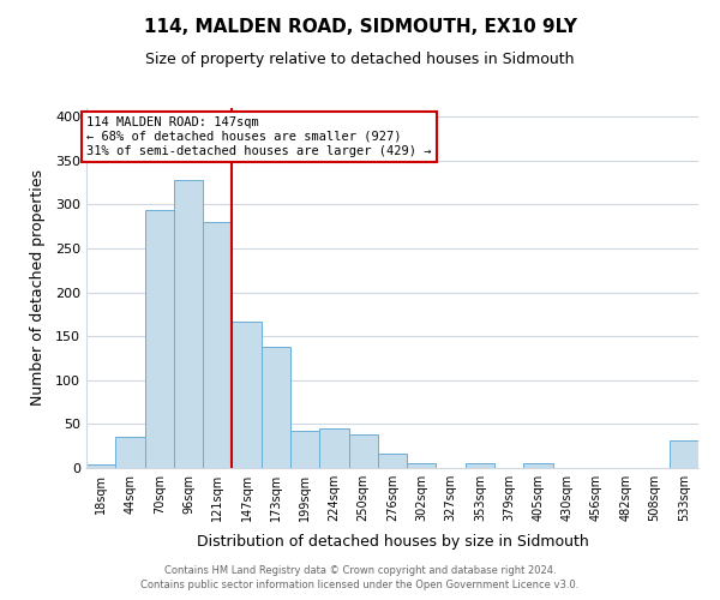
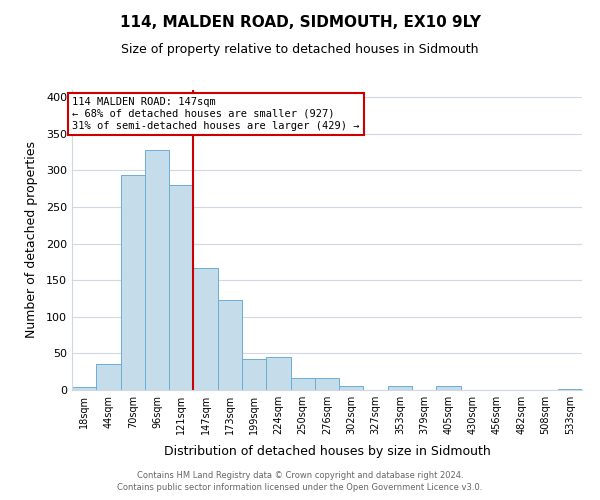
173sqm: 138 -> 123
250sqm: 38 -> 16
533sqm: 32 -> 2
